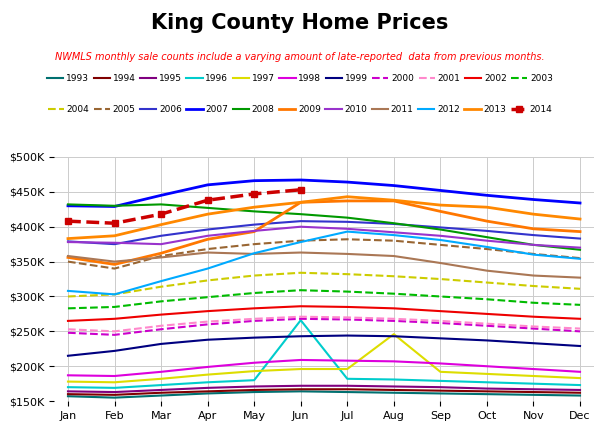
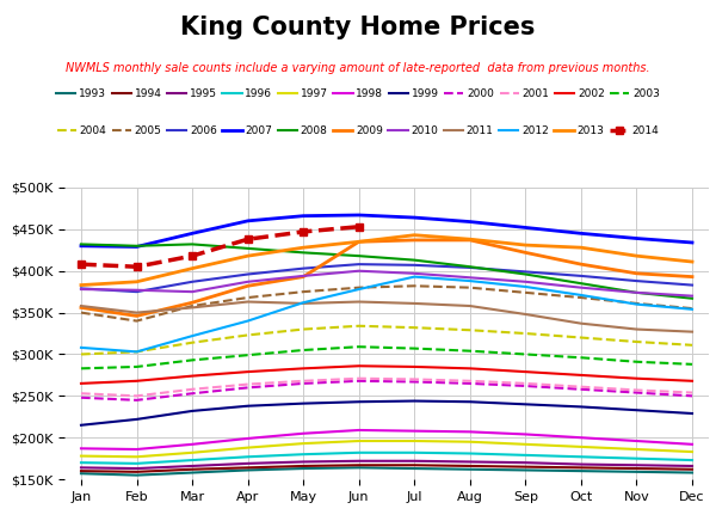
1996/Jun: $266K -> $182K
1997/Aug: $246K -> $195K
